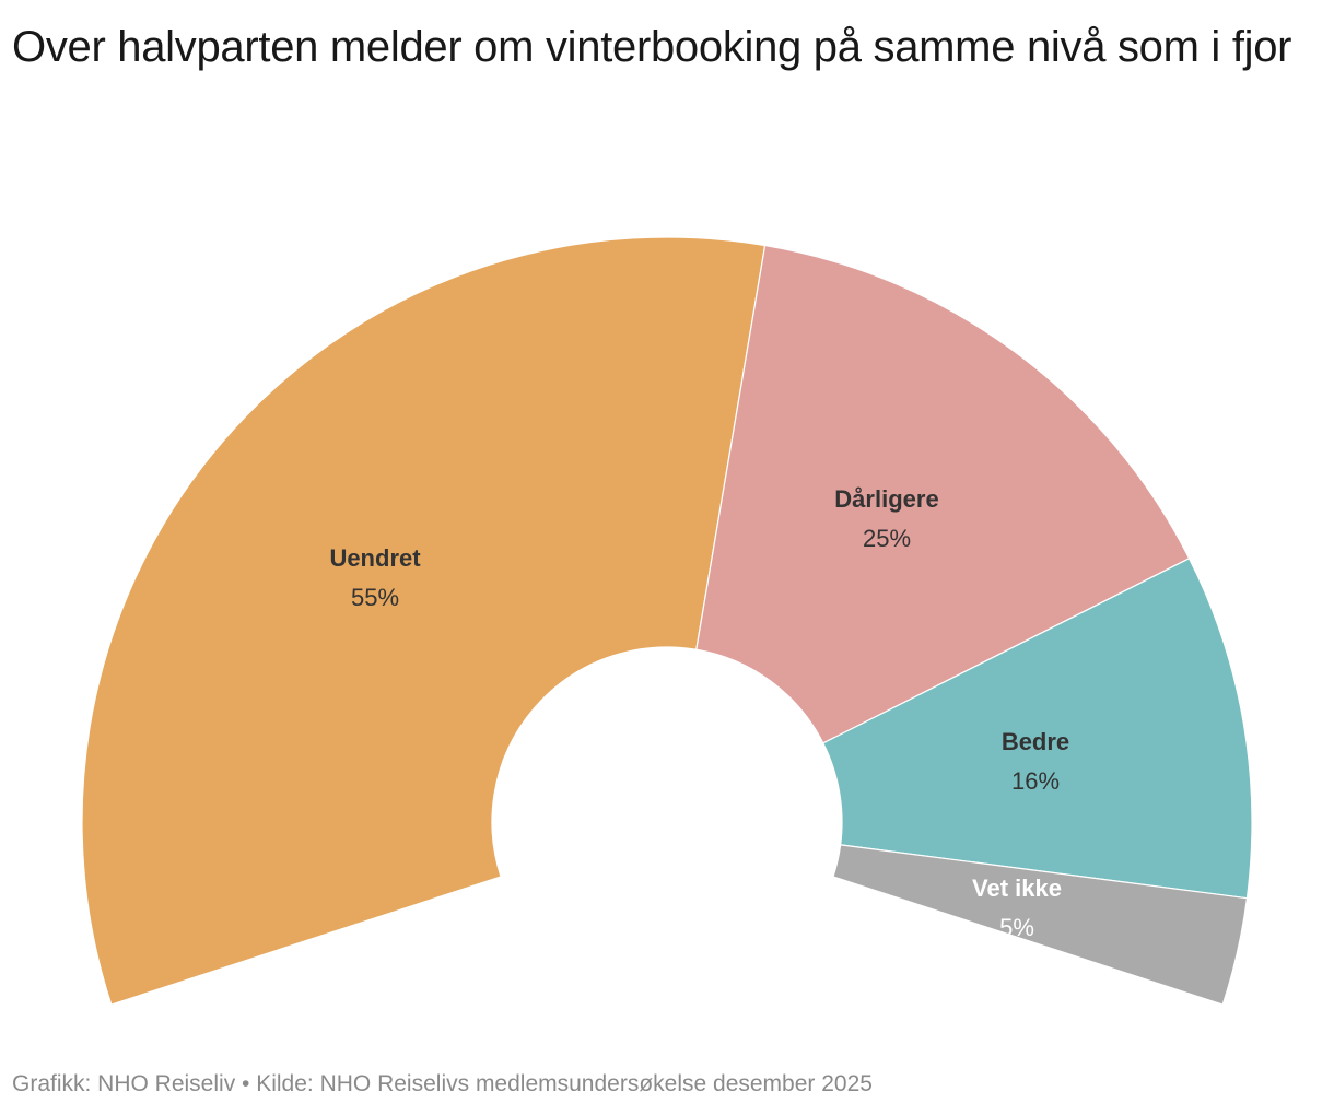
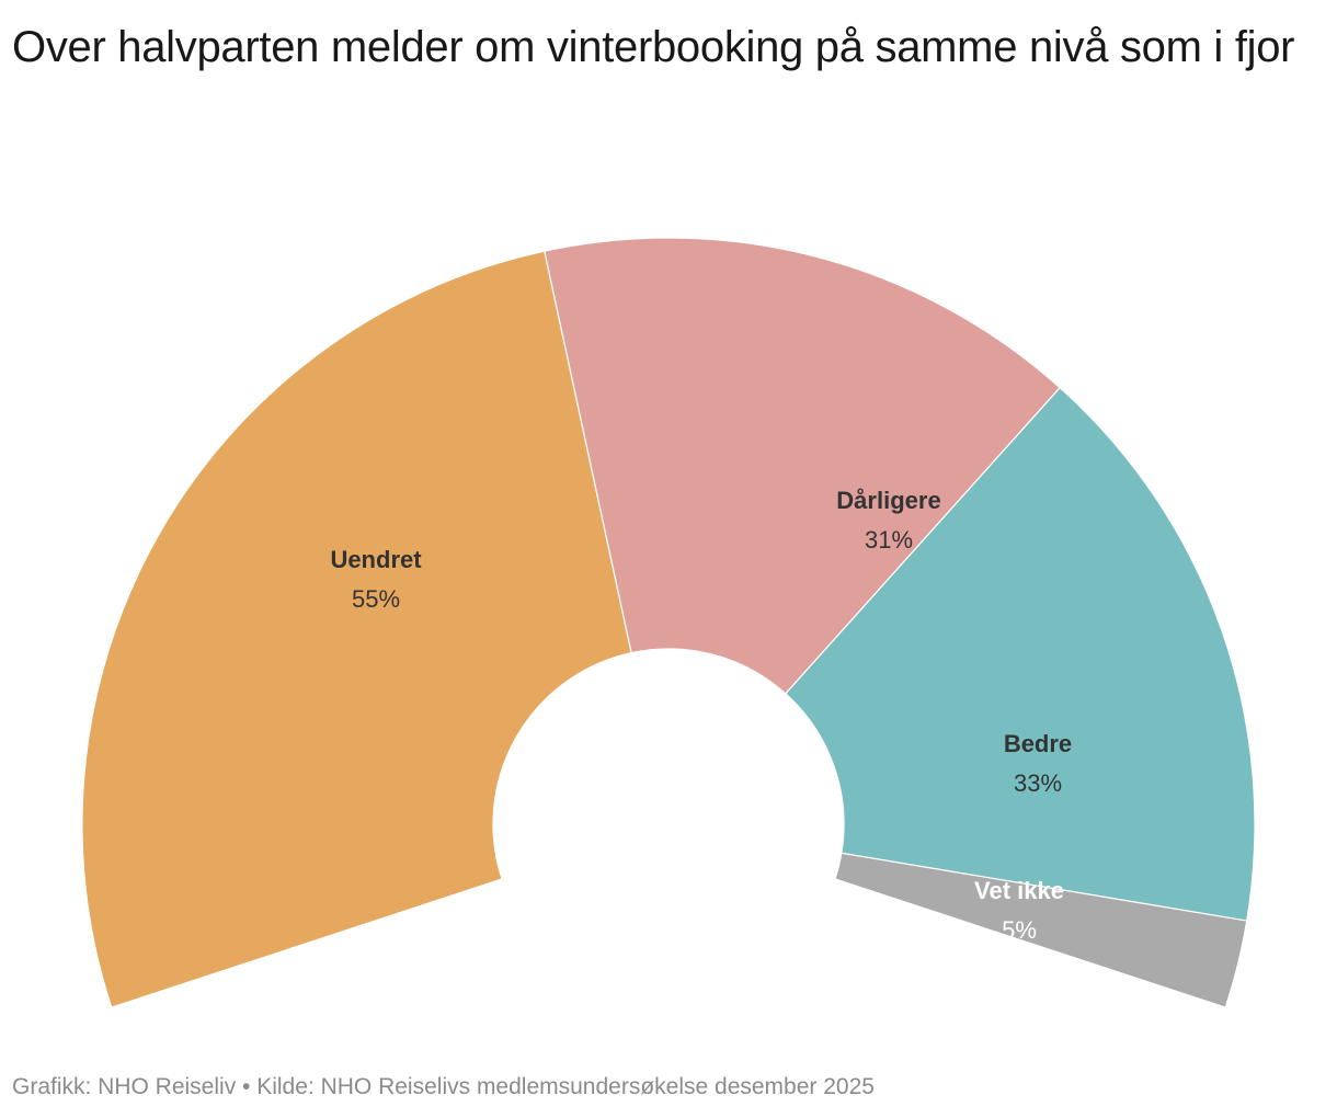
Dårligere: 25% -> 31%
Bedre: 16% -> 33%
